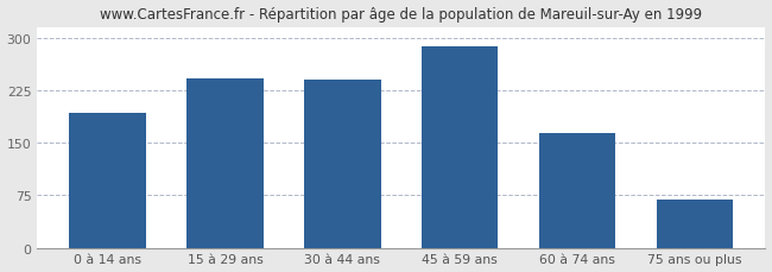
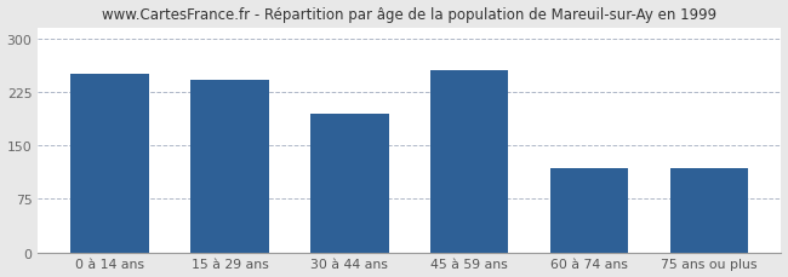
0 à 14 ans: 193 -> 250
30 à 44 ans: 240 -> 194
45 à 59 ans: 288 -> 256
60 à 74 ans: 163 -> 118
75 ans ou plus: 68 -> 118
